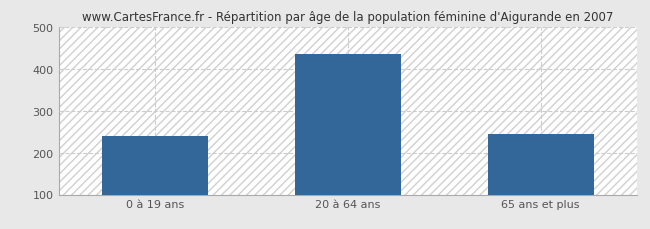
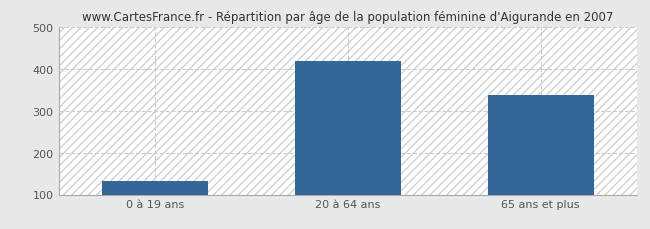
0 à 19 ans: 240 -> 133
20 à 64 ans: 435 -> 418
65 ans et plus: 245 -> 336
